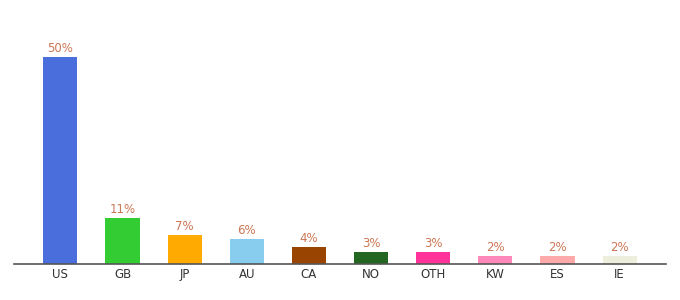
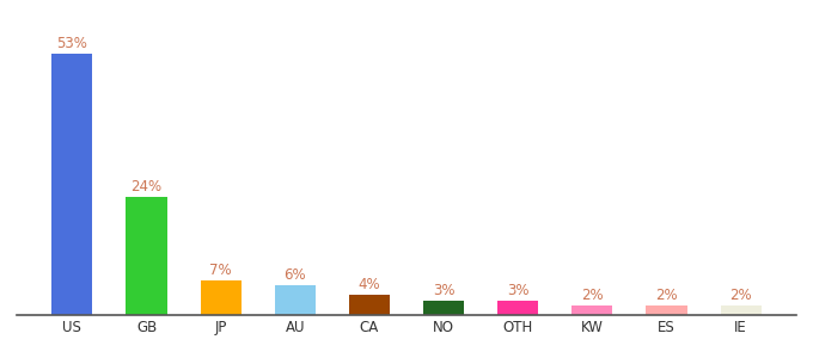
US: 50% -> 53%
GB: 11% -> 24%
